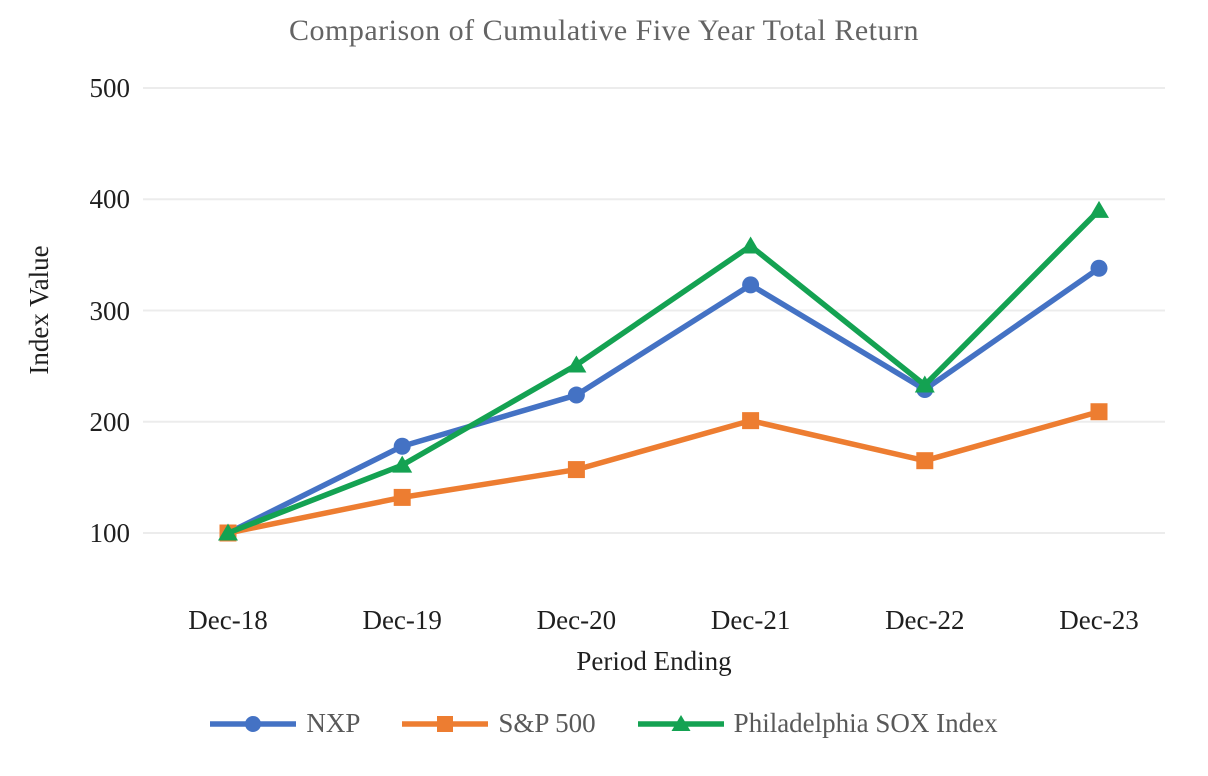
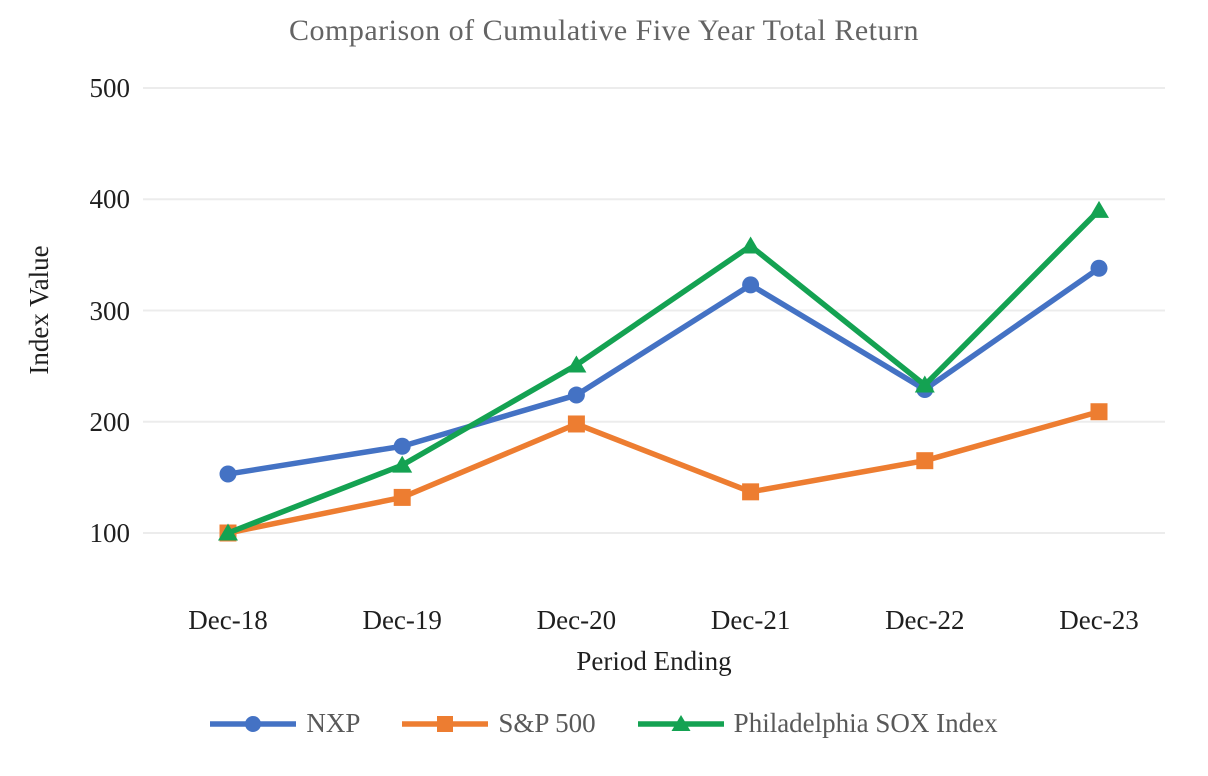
NXP/Dec-18: 100 -> 153
S&P 500/Dec-20: 157 -> 198
S&P 500/Dec-21: 201 -> 137
